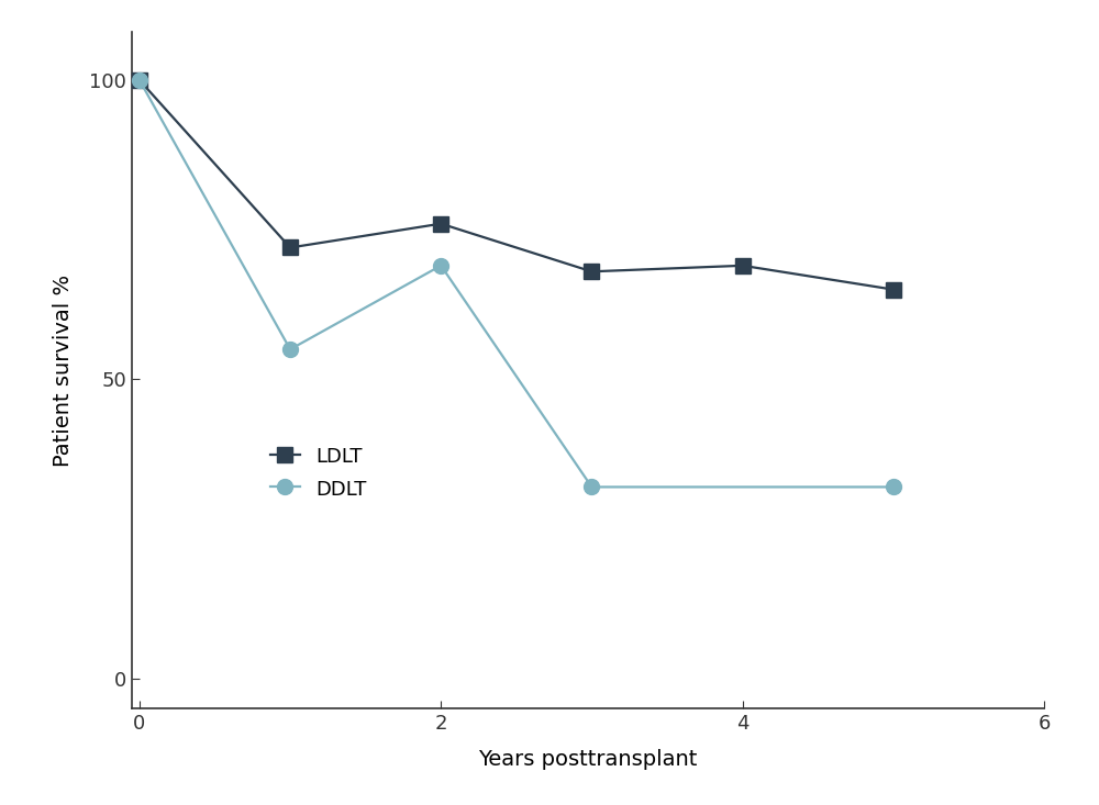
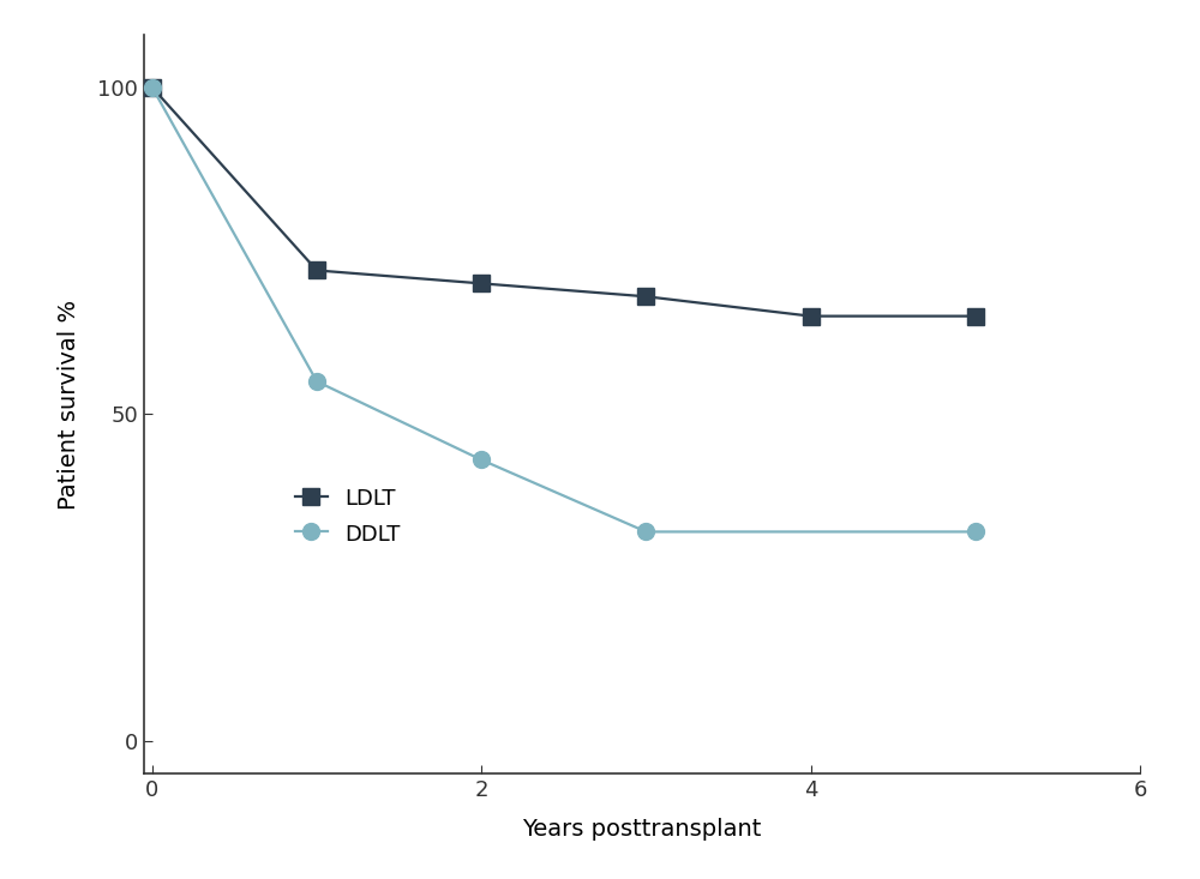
LDLT/2: 76 -> 70
DDLT/2: 69 -> 43
LDLT/4: 69 -> 65
